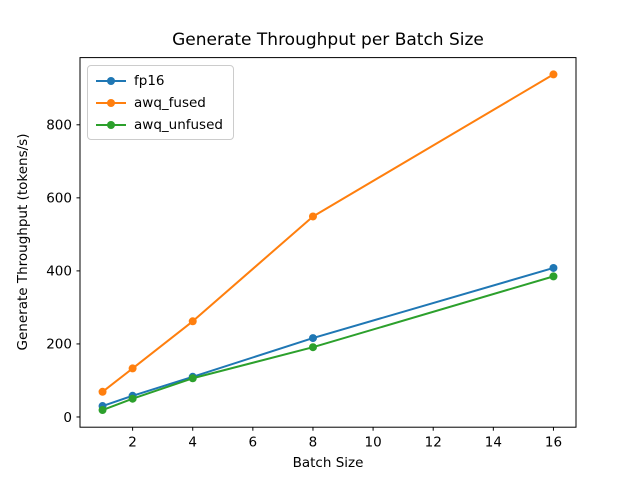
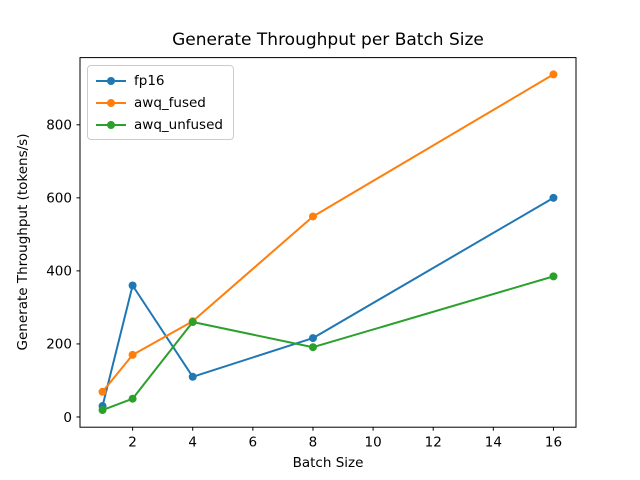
fp16/2: 60 -> 360
awq_fused/2: 130 -> 170
awq_unfused/4: 110 -> 260
fp16/16: 410 -> 600
